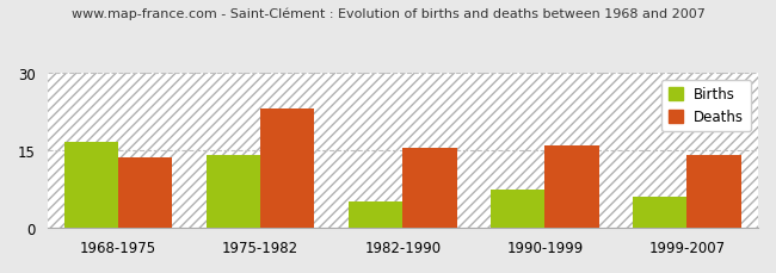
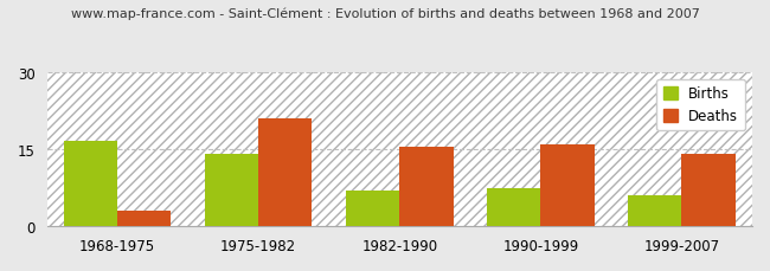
Deaths/1968-1975: 13.5 -> 3.0
Deaths/1975-1982: 23.0 -> 21.0
Births/1982-1990: 5.0 -> 7.0
